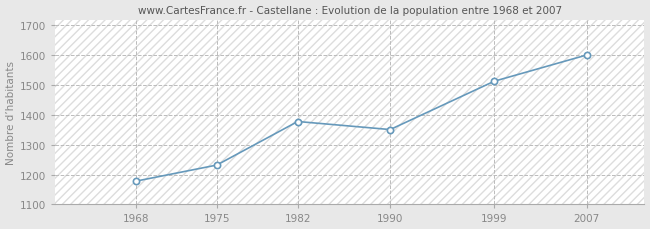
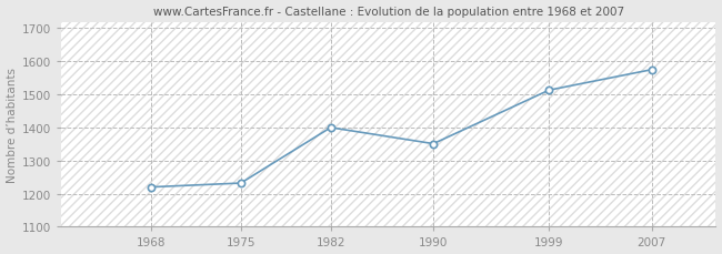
1968: 1178 -> 1220
1982: 1378 -> 1400
2007: 1601 -> 1575
